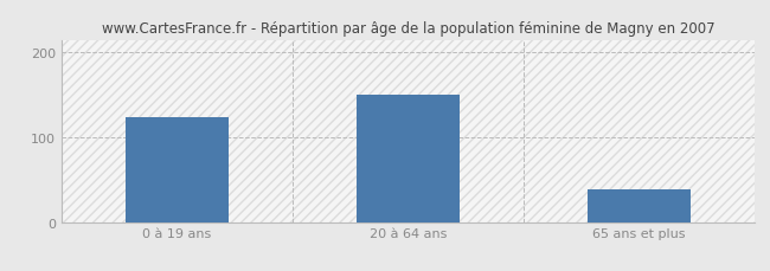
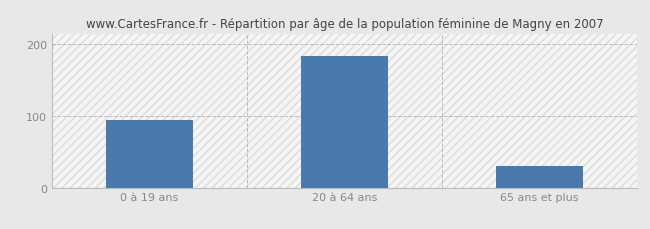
0 à 19 ans: 124 -> 95
20 à 64 ans: 150 -> 183
65 ans et plus: 38 -> 30
